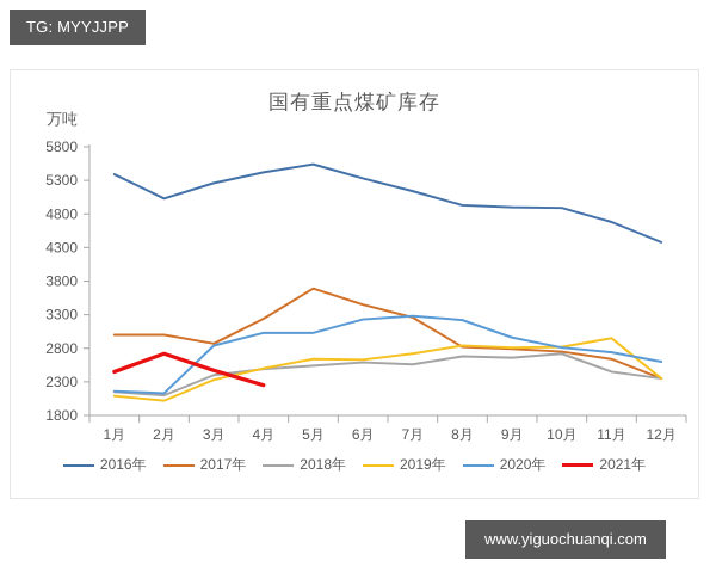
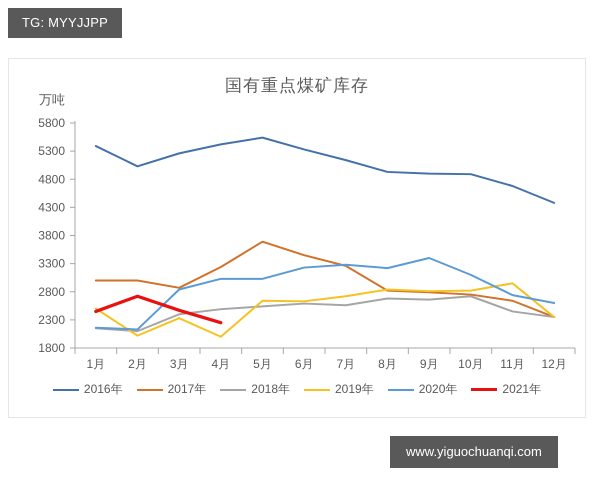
2019年/1月: 2100 -> 2500
2019年/4月: 2500 -> 2000
2020年/9月: 3000 -> 3400
2020年/10月: 2800 -> 3100
